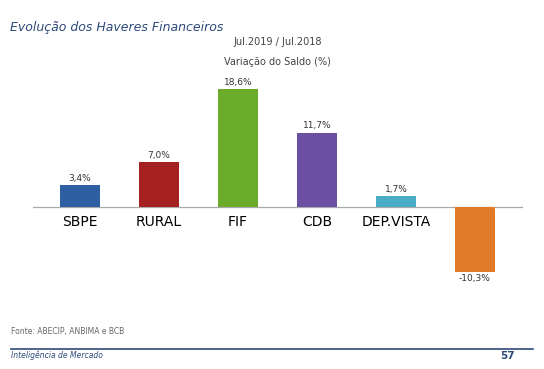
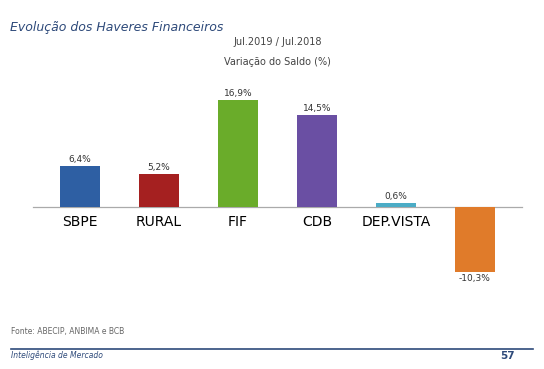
SBPE: 3,4% -> 6,4%
RURAL: 7,0% -> 5,2%
FIF: 18,6% -> 16,9%
CDB: 11,7% -> 14,5%
DEP.VISTA: 1,7% -> 0,6%
